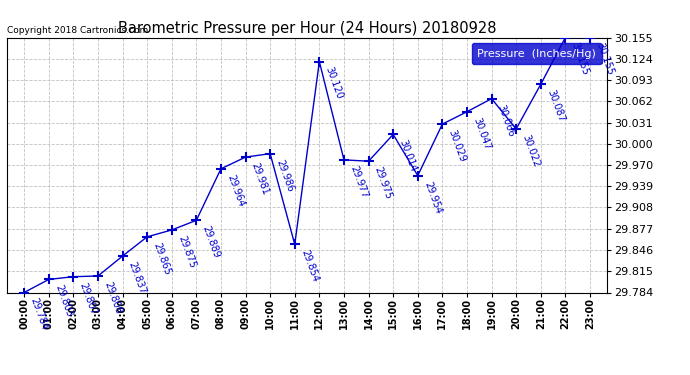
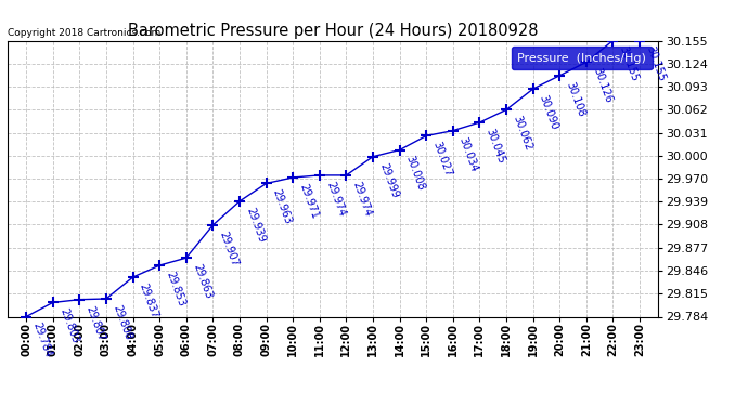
05:00: 29.865 -> 29.853
06:00: 29.875 -> 29.863
07:00: 29.889 -> 29.907
08:00: 29.964 -> 29.939
09:00: 29.981 -> 29.963
10:00: 29.986 -> 29.971
11:00: 29.854 -> 29.974
12:00: 30.120 -> 29.974
13:00: 29.977 -> 29.999
14:00: 29.975 -> 30.008
15:00: 30.014 -> 30.027
16:00: 29.954 -> 30.034
17:00: 30.029 -> 30.045
18:00: 30.047 -> 30.062
19:00: 30.066 -> 30.090
20:00: 30.022 -> 30.108
21:00: 30.087 -> 30.126
